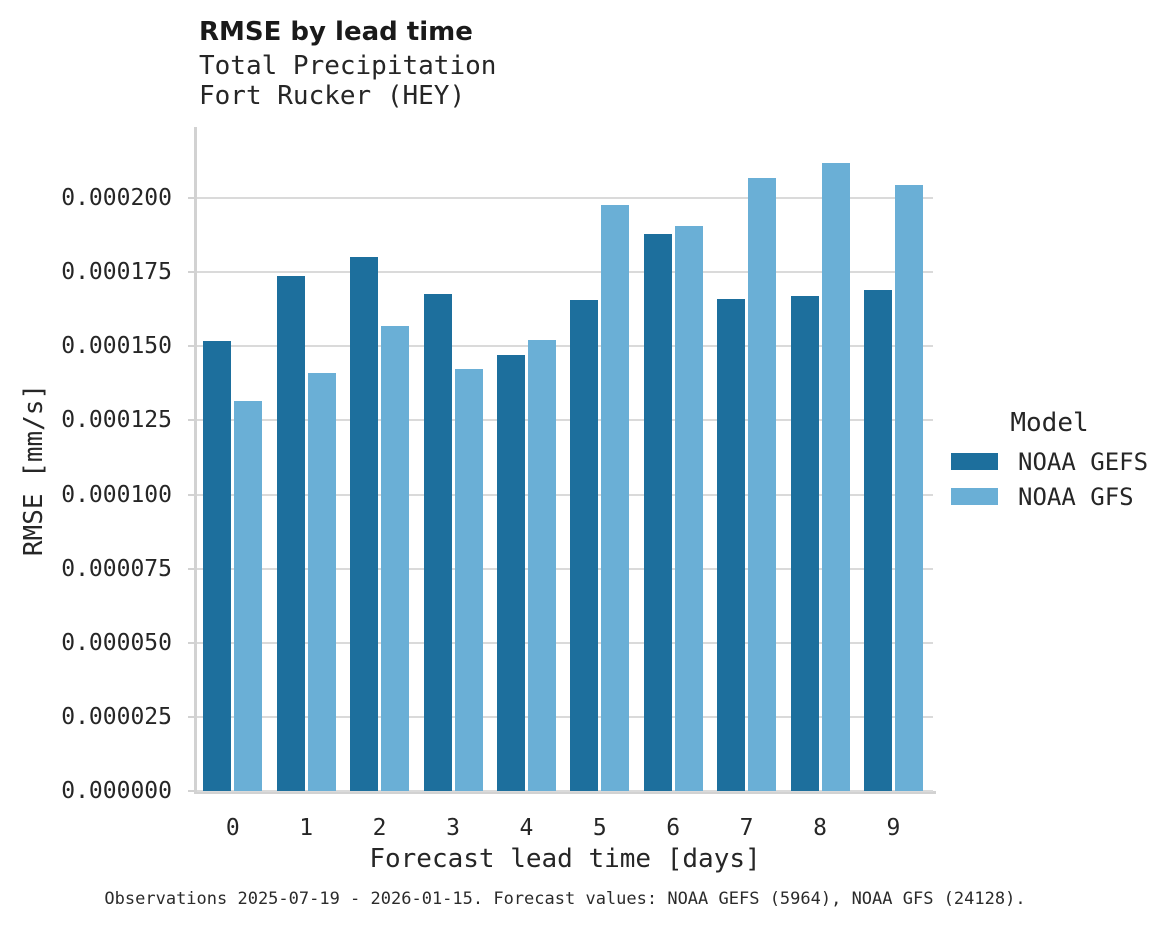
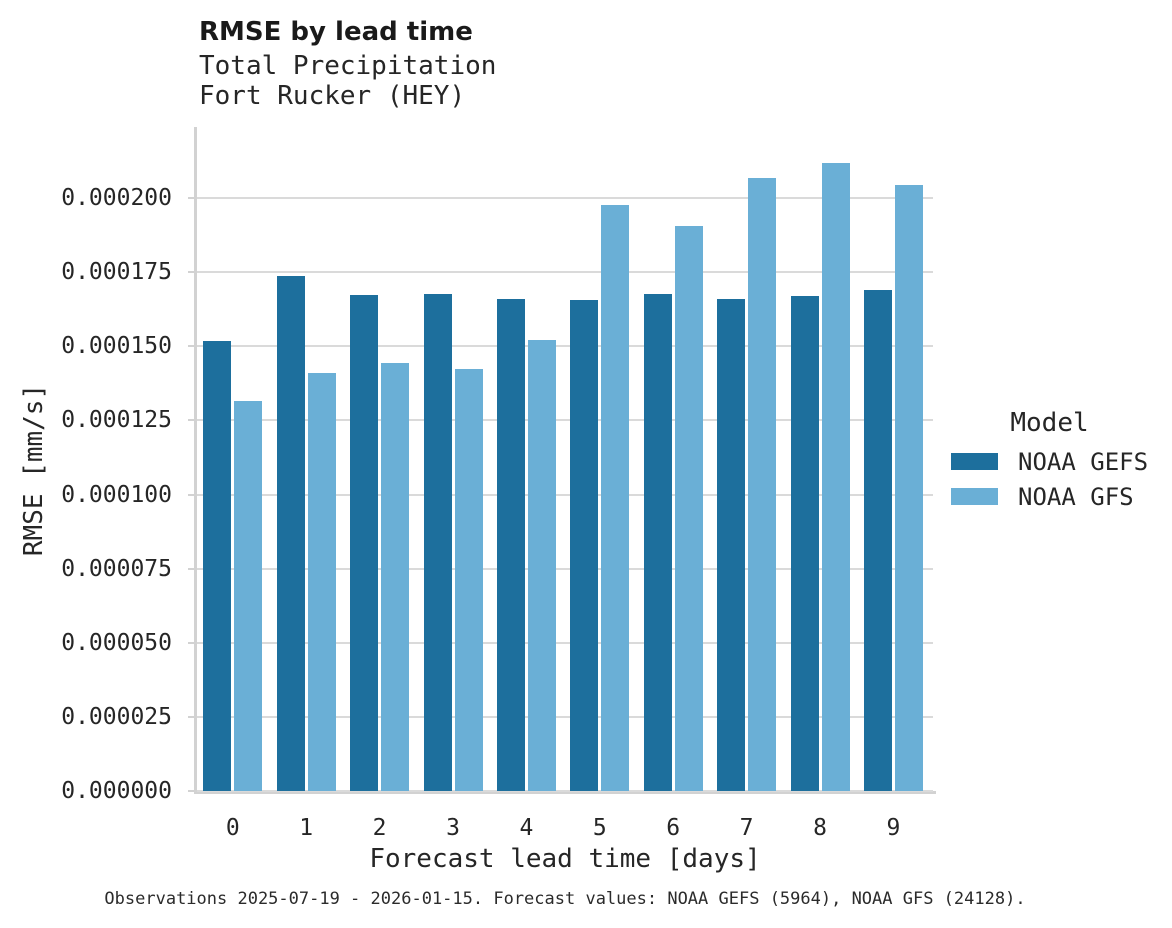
NOAA GEFS/2: 0.000180 -> 0.000167
NOAA GFS/2: 0.000157 -> 0.000144
NOAA GEFS/4: 0.000147 -> 0.000166
NOAA GEFS/6: 0.000188 -> 0.000168
